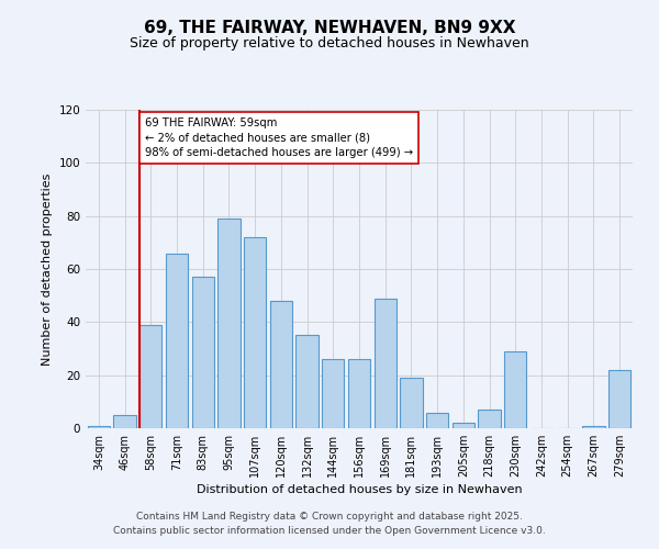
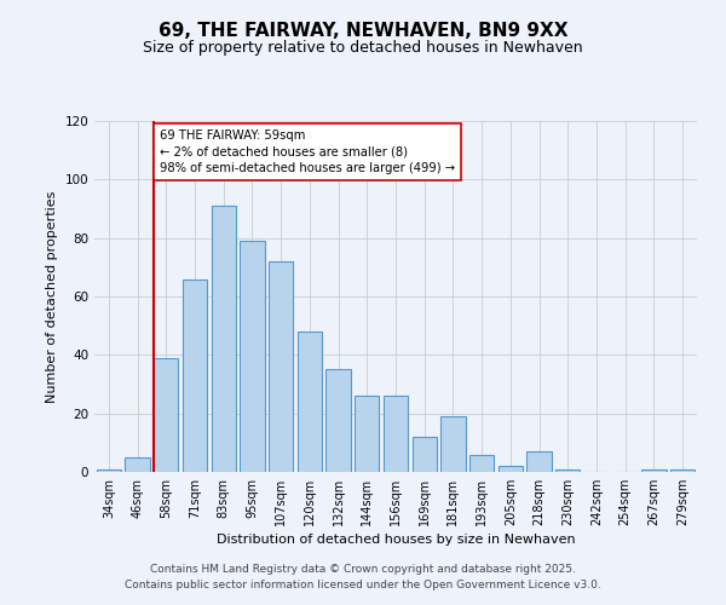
83sqm: 57 -> 91
169sqm: 49 -> 12
230sqm: 29 -> 1
279sqm: 22 -> 1
